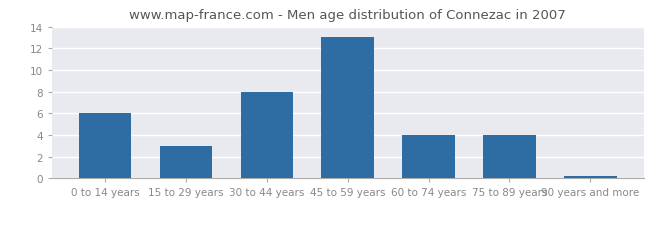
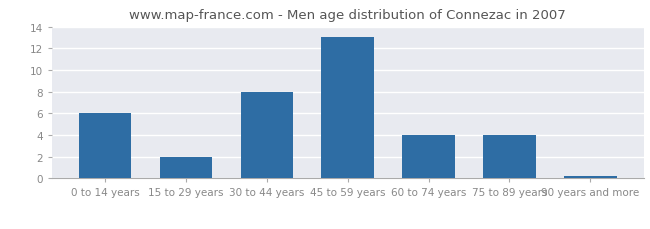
15 to 29 years: 3.0 -> 2.0
